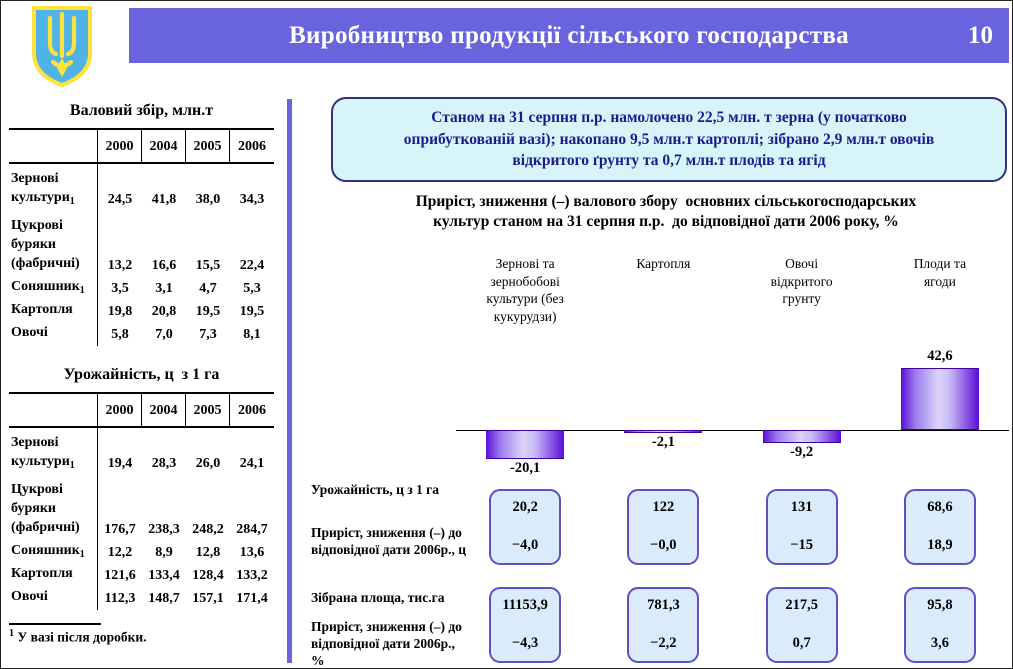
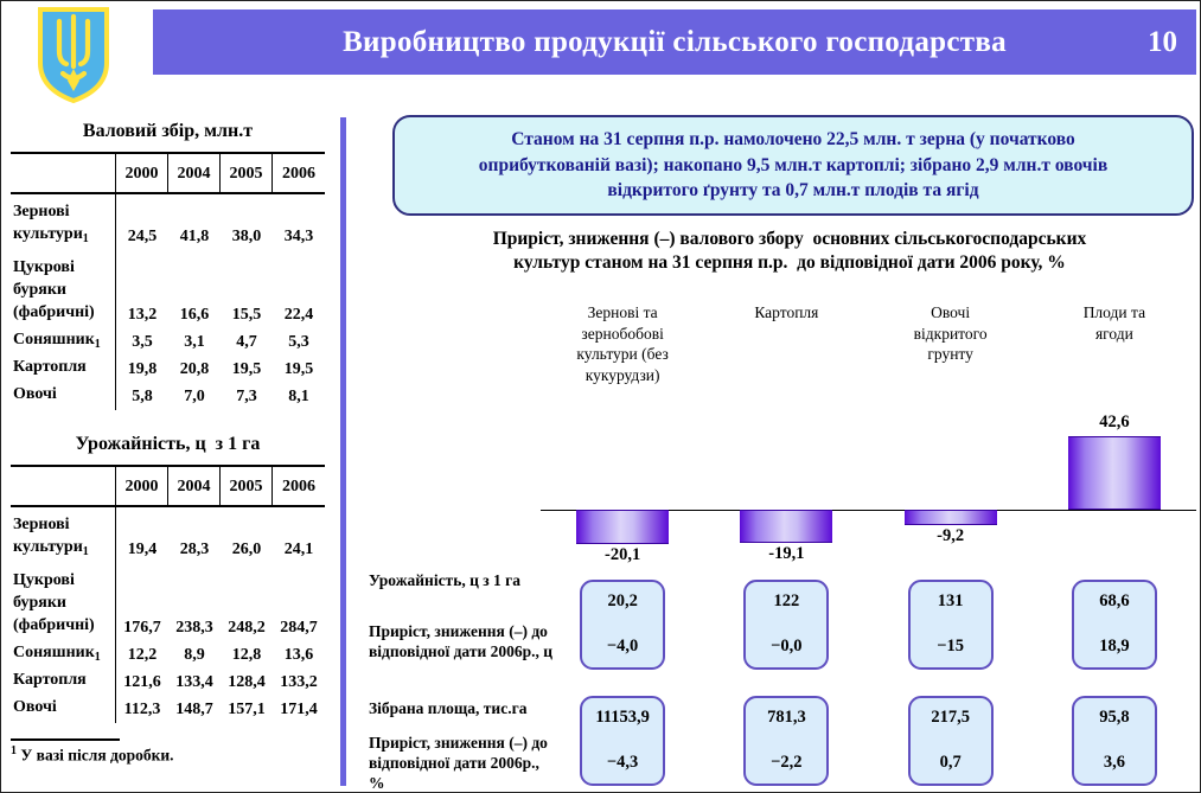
Картопля: -2,1 -> -19,1
